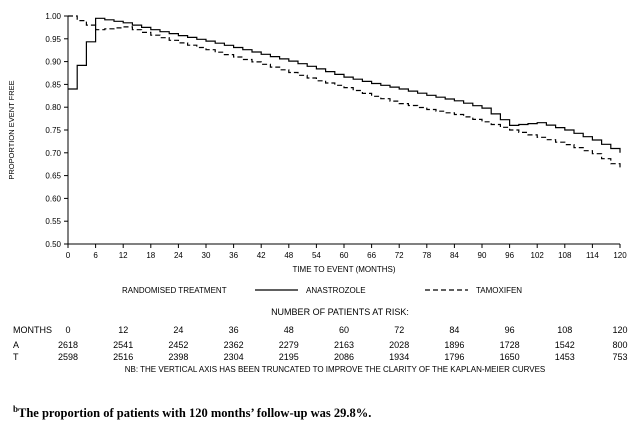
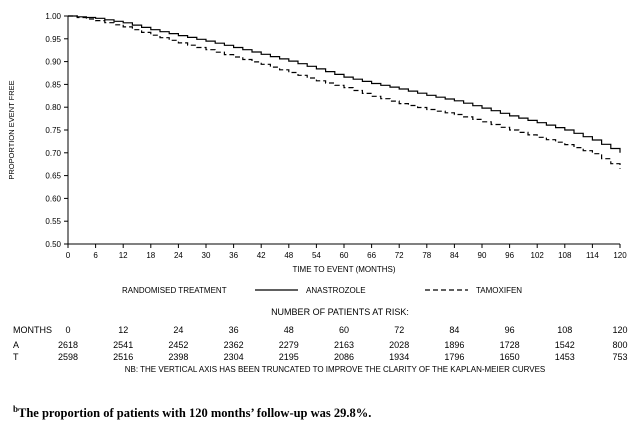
ANASTROZOLE/0: 0.84 -> 1.00
TAMOXIFEN/6: 0.97 -> 0.99
ANASTROZOLE/96: 0.76 -> 0.78
